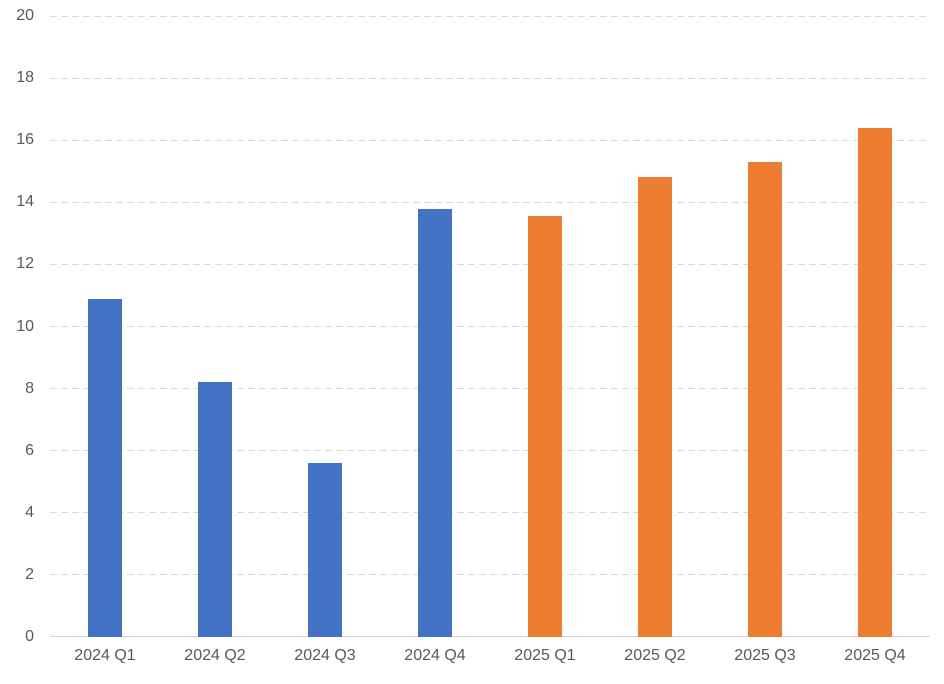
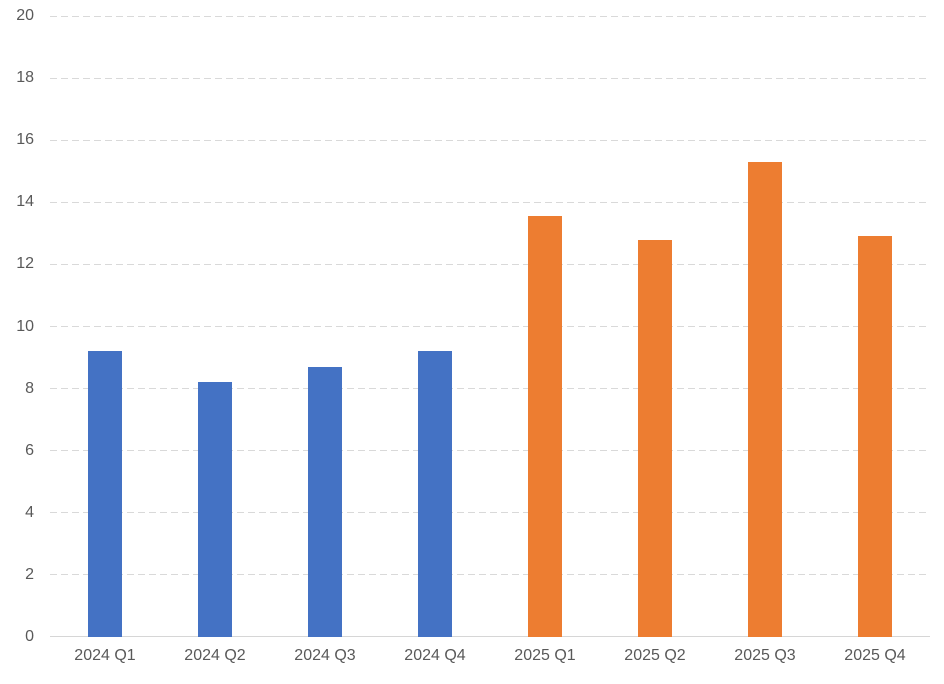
2024 Q1: 10.9 -> 9.2
2024 Q3: 5.6 -> 8.7
2024 Q4: 13.8 -> 9.2
2025 Q2: 14.8 -> 12.8
2025 Q4: 16.4 -> 12.9
